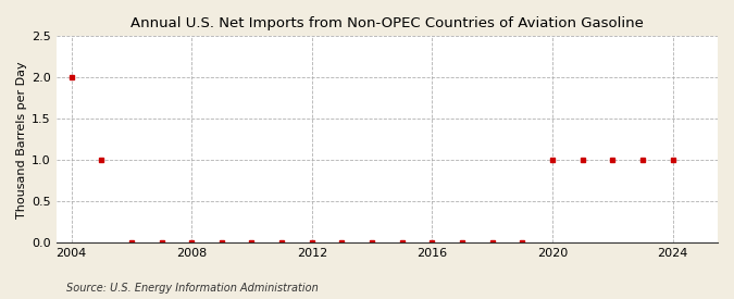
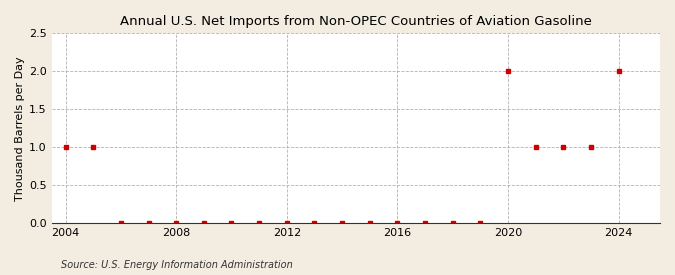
2004: 2 -> 1
2020: 1 -> 2
2024: 1 -> 2
